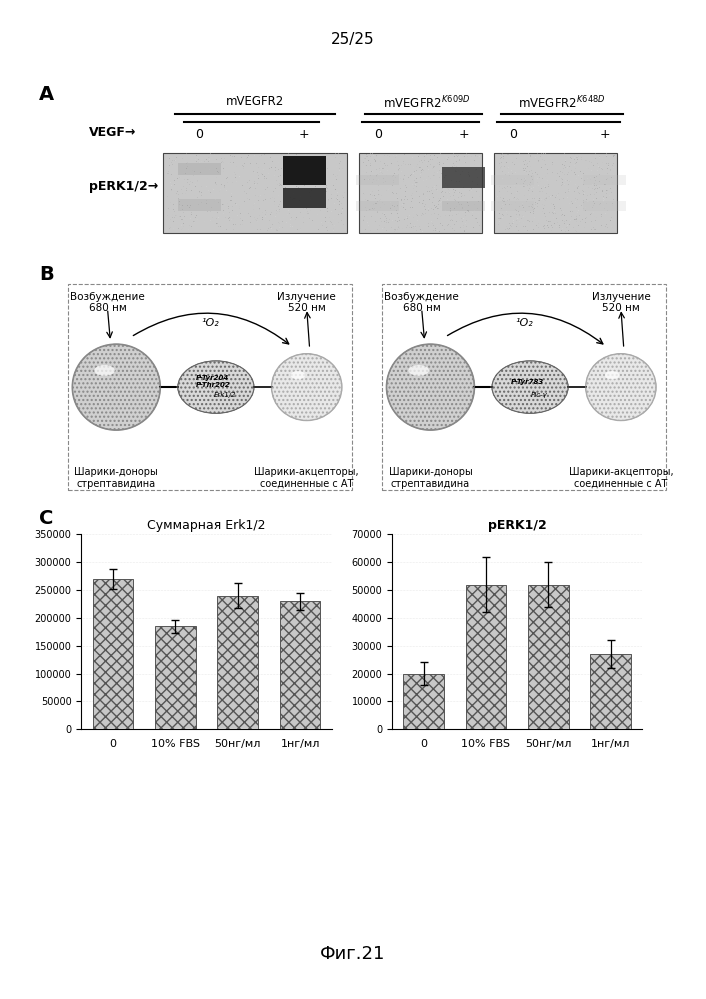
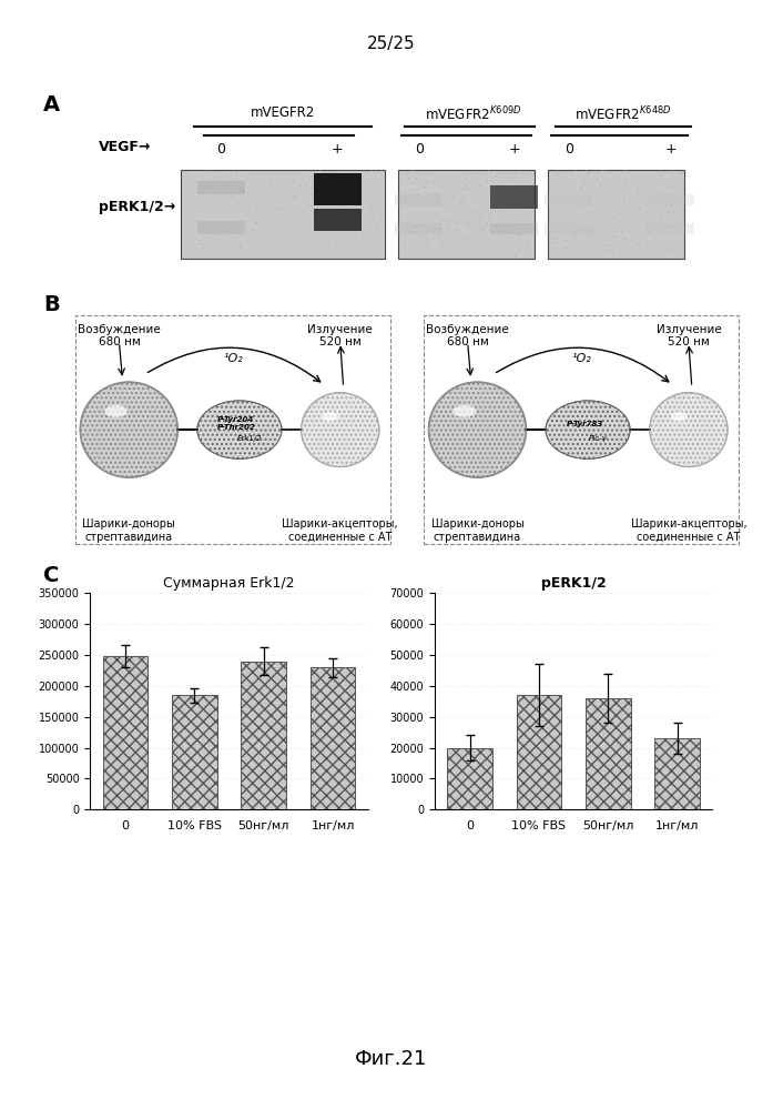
Суммарная Erk1/2/0: 270000 -> 248000
pERK1/2/10% FBS: 52000 -> 37000
pERK1/2/50нг/мл: 52000 -> 36000
pERK1/2/1нг/мл: 27000 -> 23000
